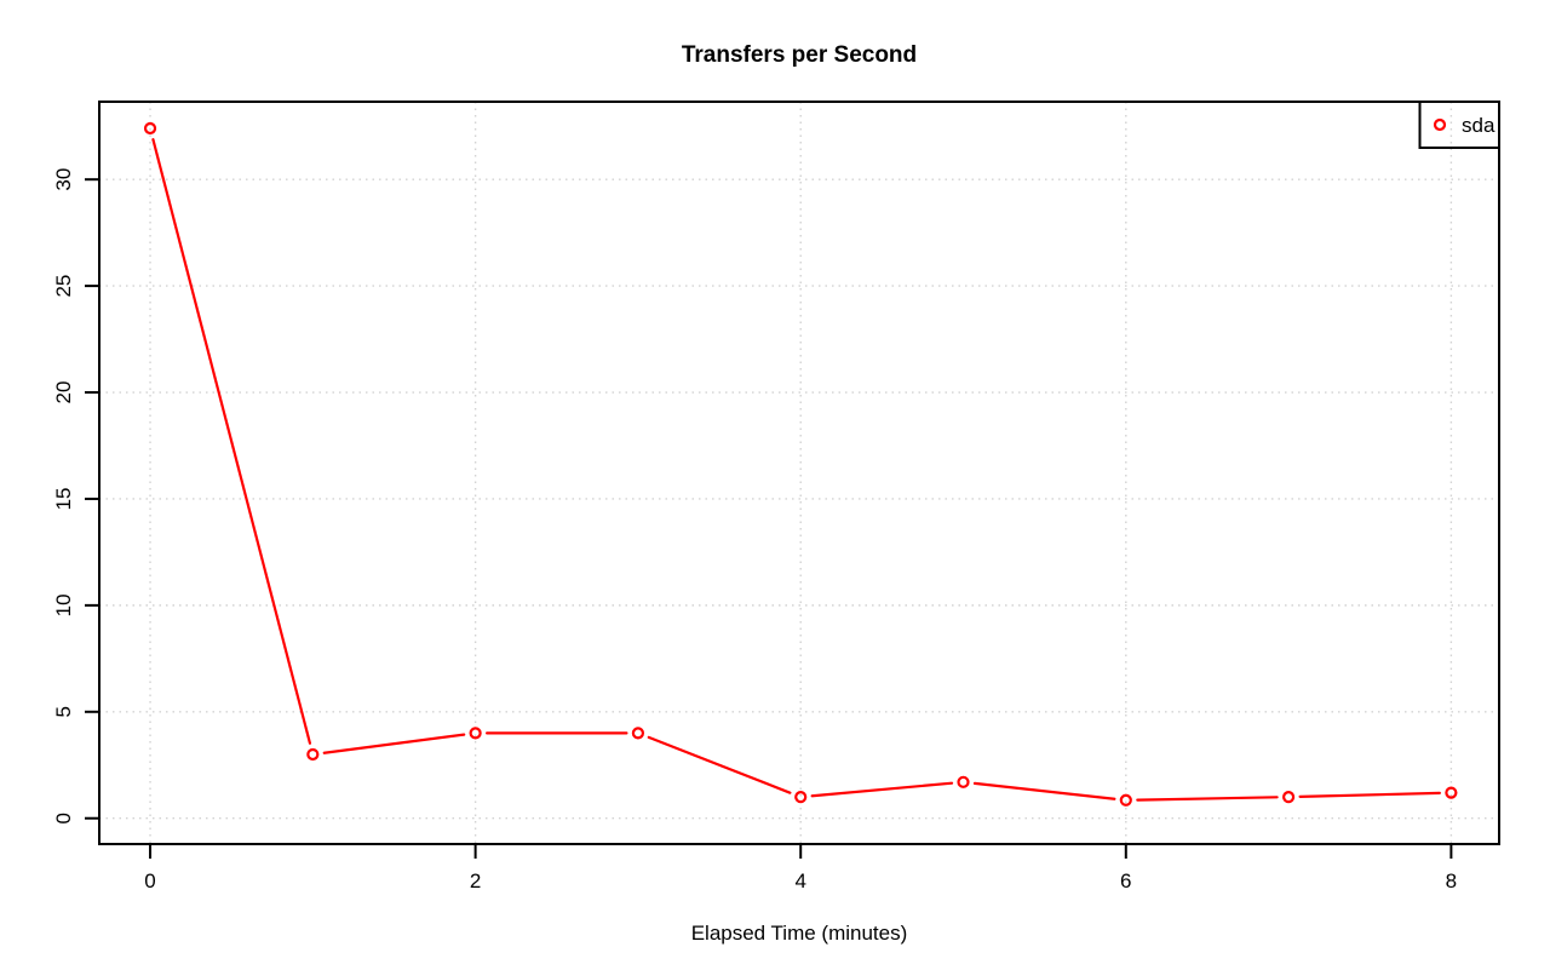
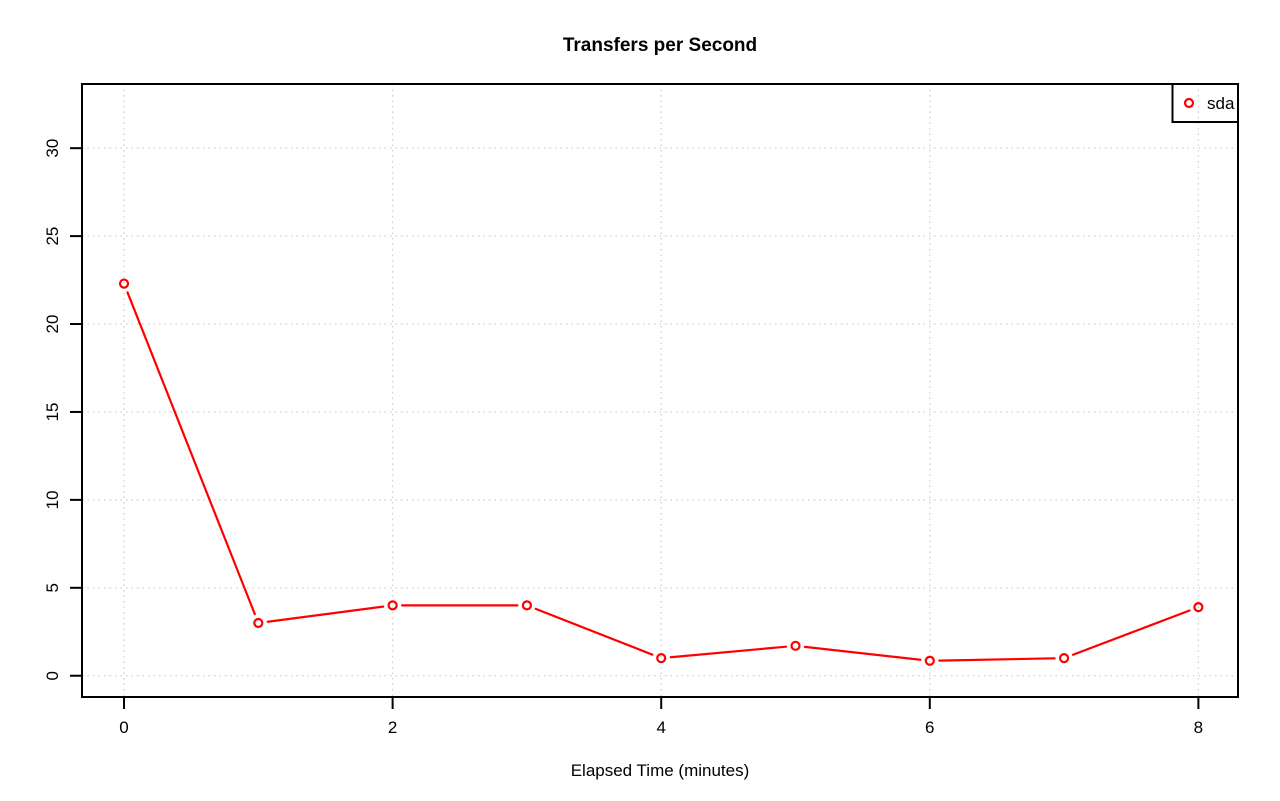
0: 32.4 -> 22.3
8: 1.2 -> 3.9
